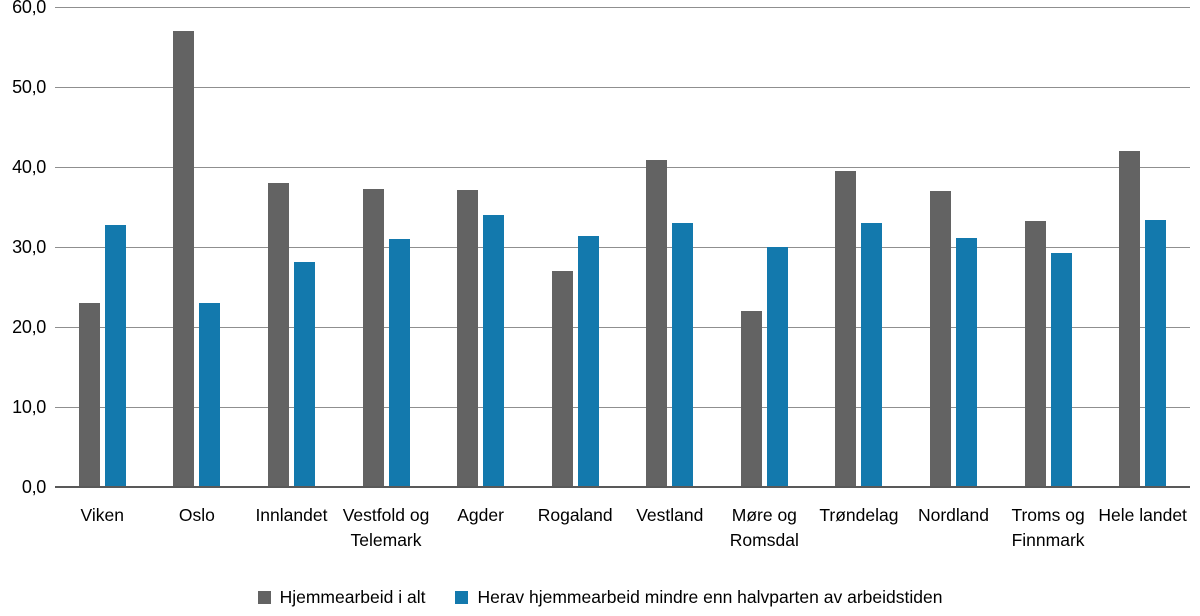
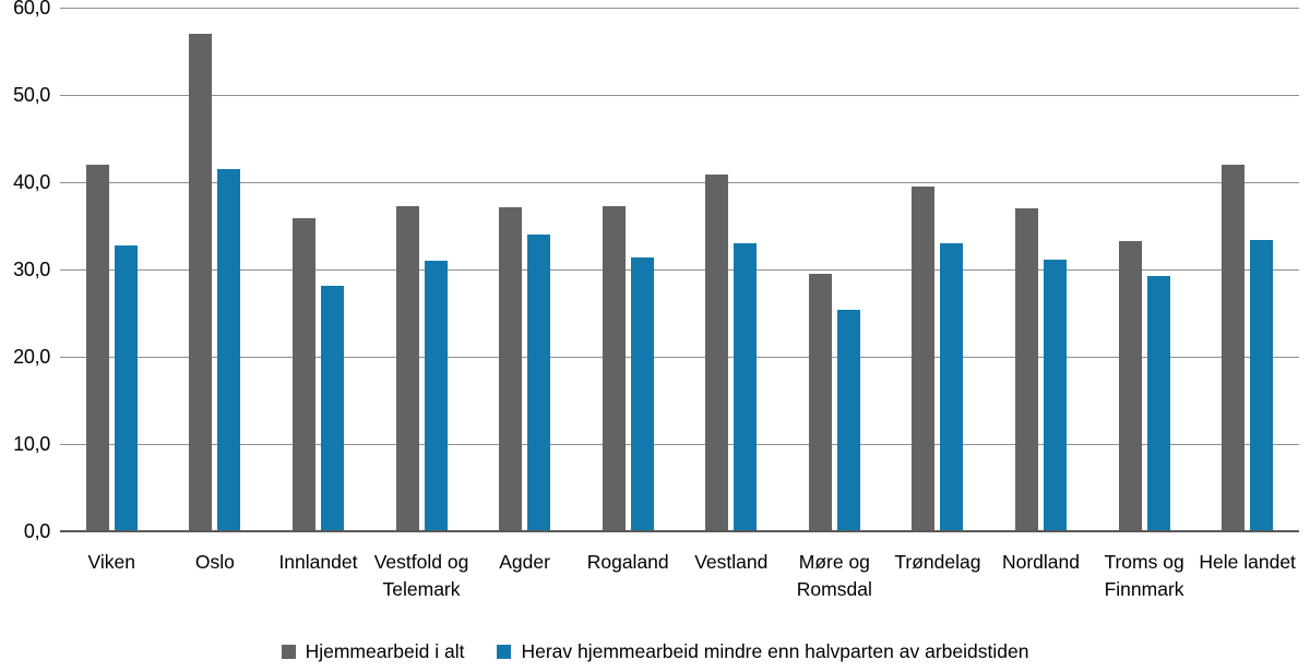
Hjemmearbeid i alt/Viken: 23 -> 42
Herav hjemmearbeid mindre enn halvparten av arbeidstiden/Oslo: 23 -> 42
Hjemmearbeid i alt/Innlandet: 38 -> 36
Hjemmearbeid i alt/Rogaland: 27 -> 37
Hjemmearbeid i alt/Møre og Romsdal: 22 -> 30
Herav hjemmearbeid mindre enn halvparten av arbeidstiden/Møre og Romsdal: 30 -> 25
